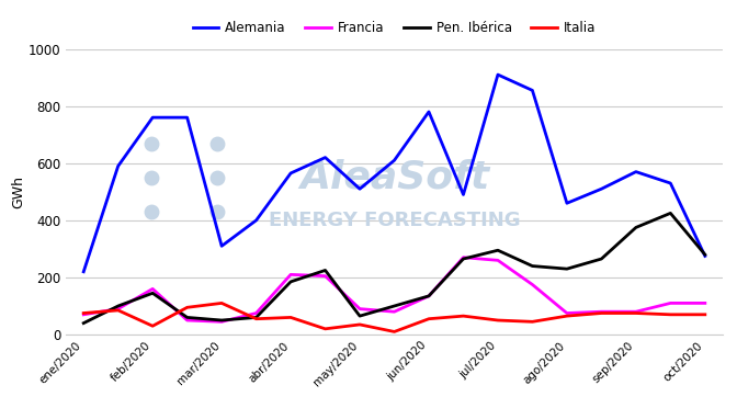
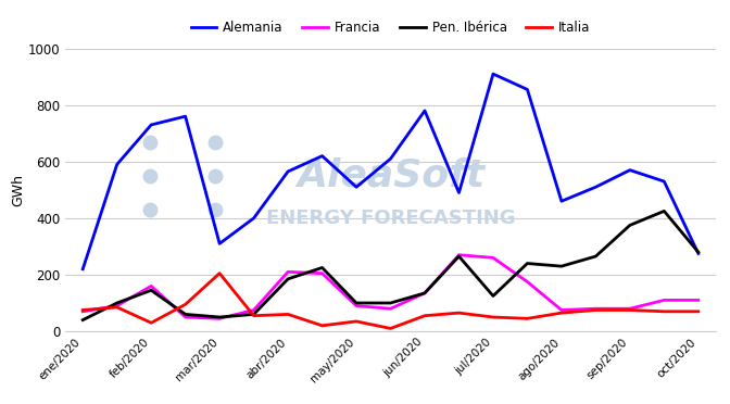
Alemania/feb/2020: 760 -> 730
Italia/mar/2020: 110 -> 205
Pen. Ibérica/may/2020: 65 -> 100
Pen. Ibérica/jul/2020: 295 -> 125
